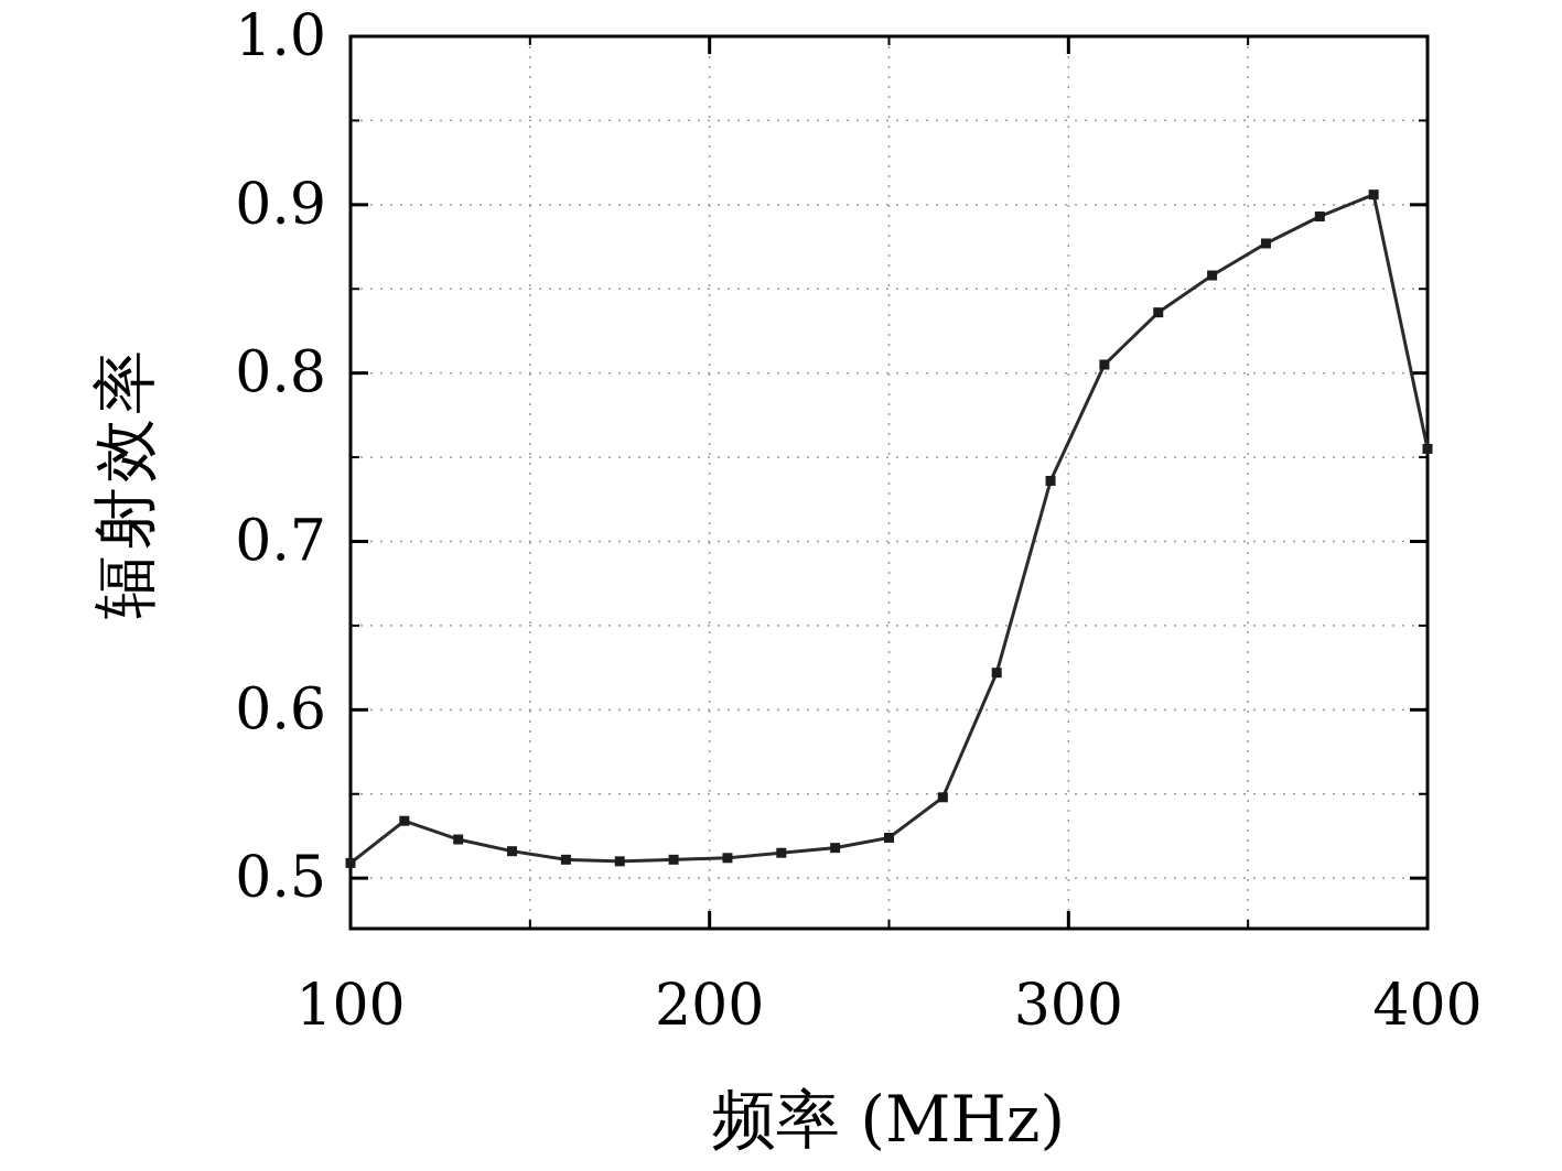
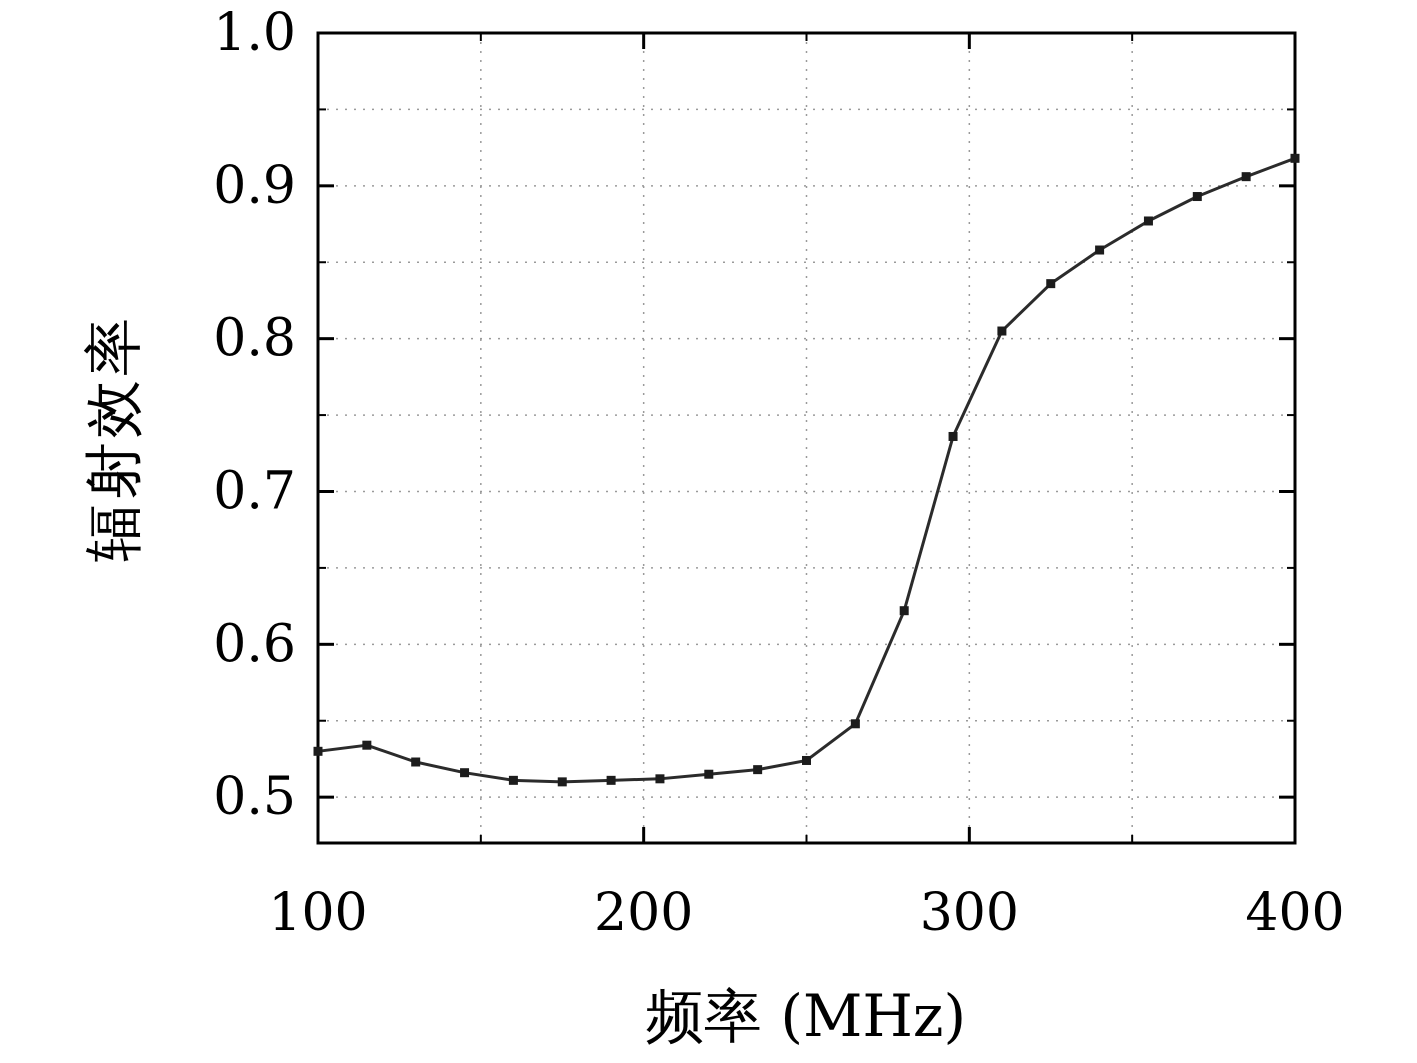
100: 0.509 -> 0.530
400: 0.755 -> 0.918
